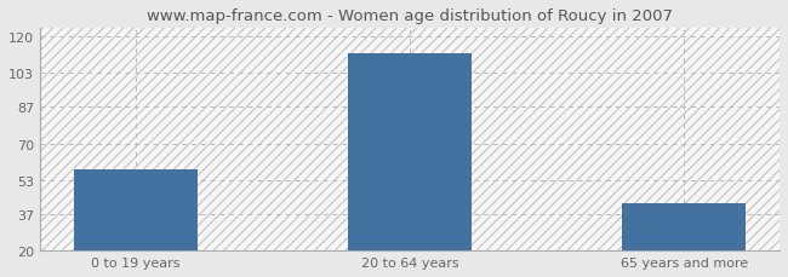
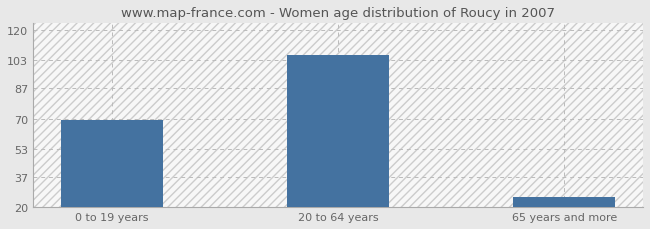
0 to 19 years: 58 -> 69
20 to 64 years: 112 -> 106
65 years and more: 42 -> 26
